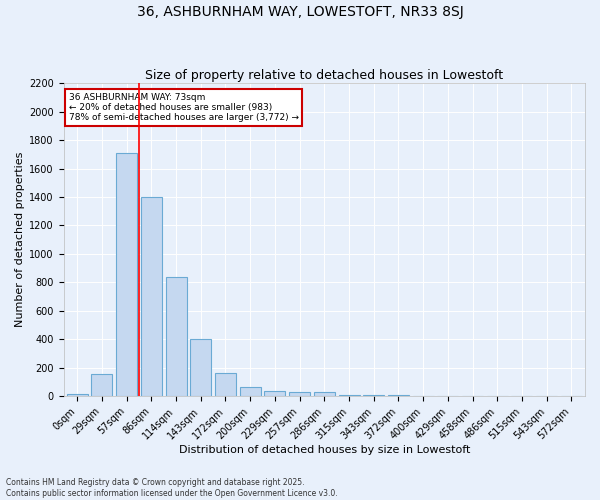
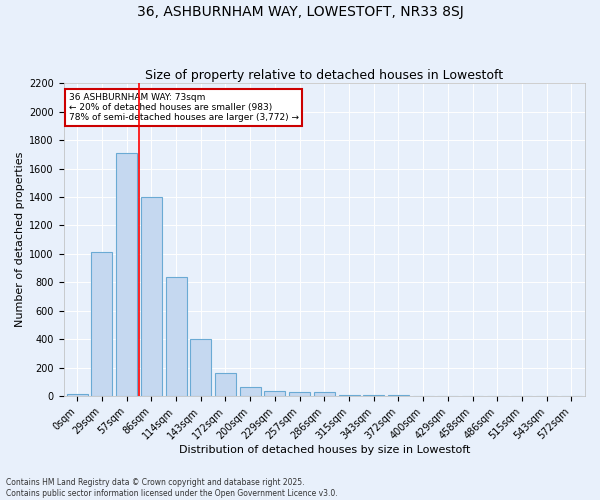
29sqm: 160 -> 1010
